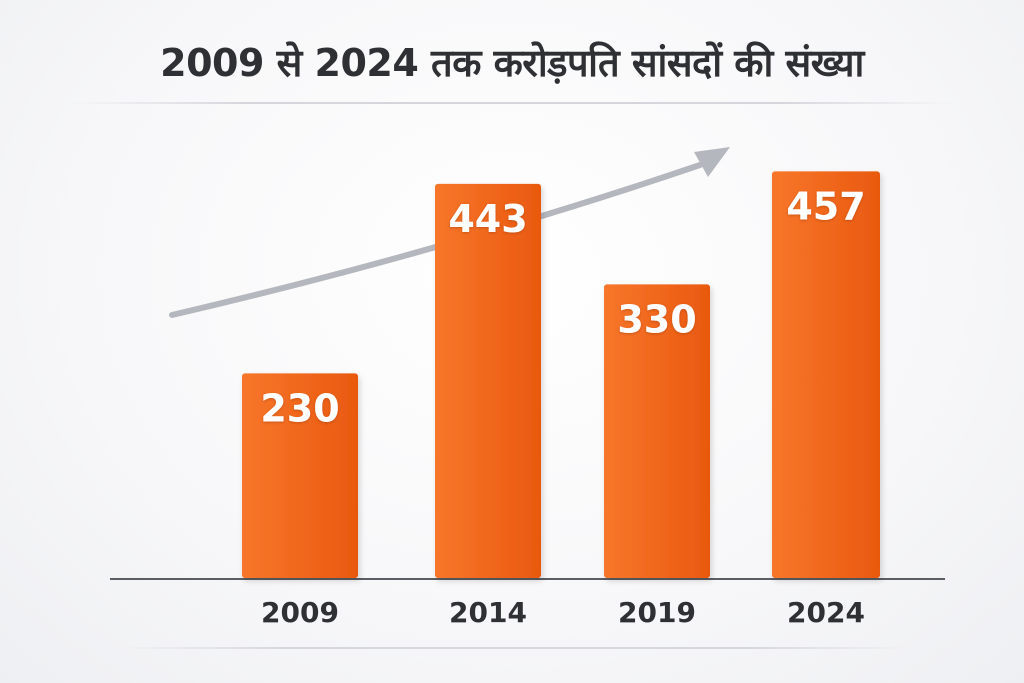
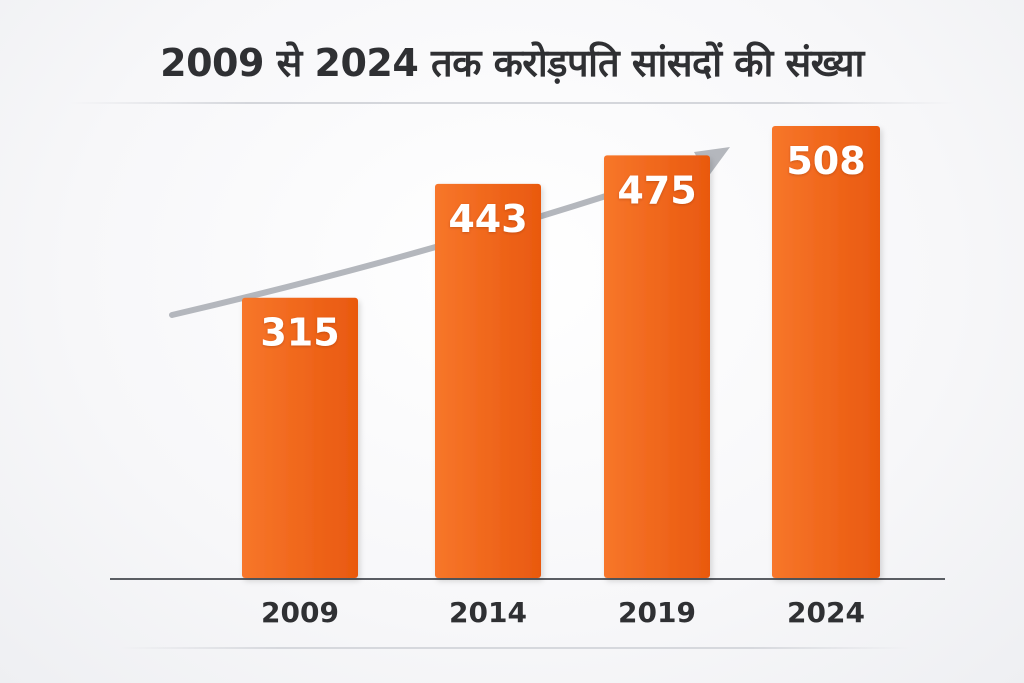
2009: 230 -> 315
2019: 330 -> 475
2024: 457 -> 508
